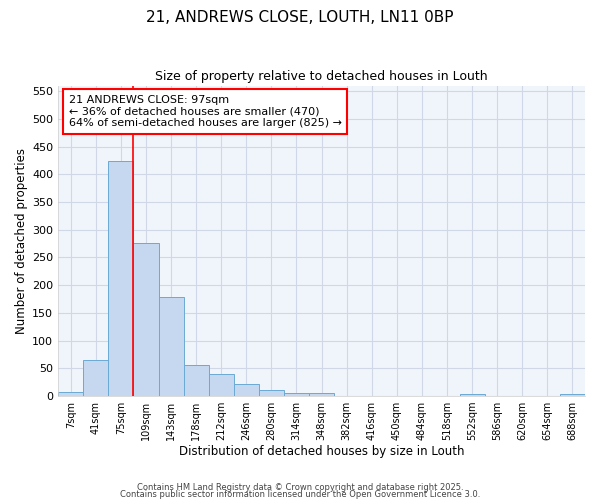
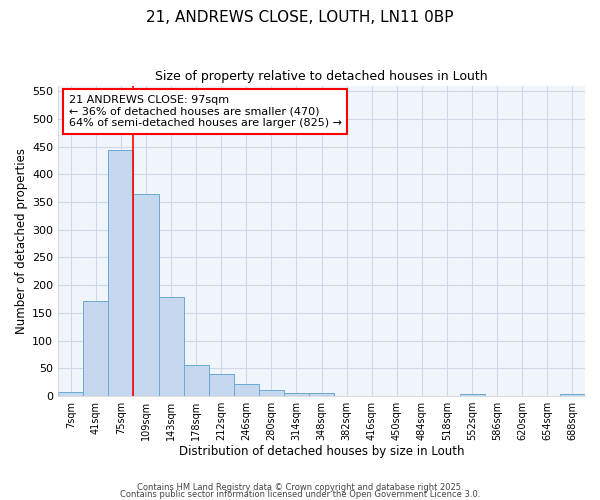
41sqm: 64 -> 172
75sqm: 424 -> 443
109sqm: 276 -> 364
